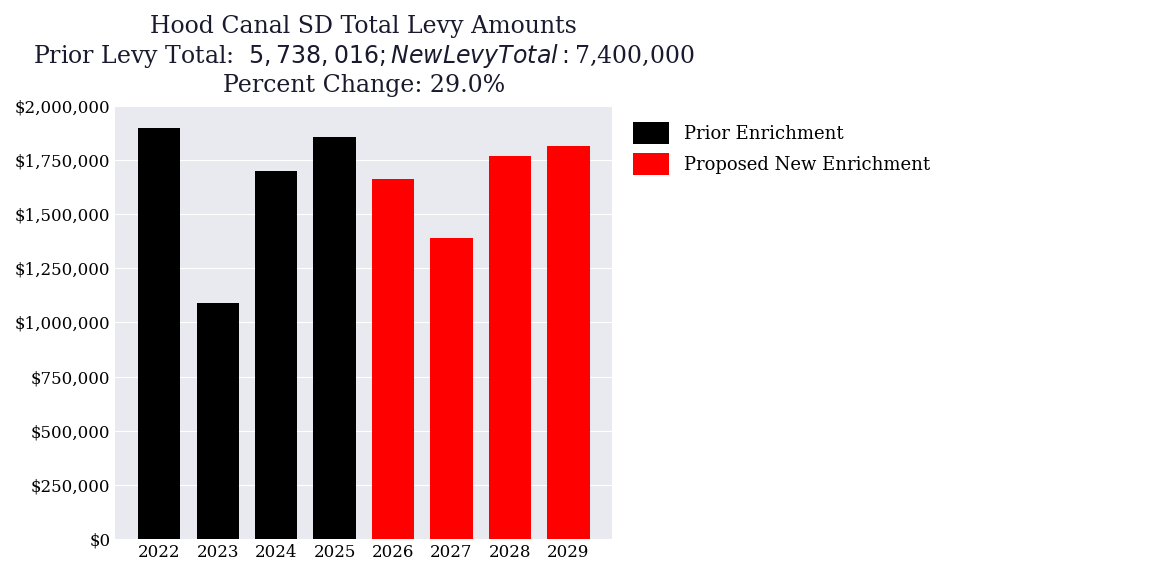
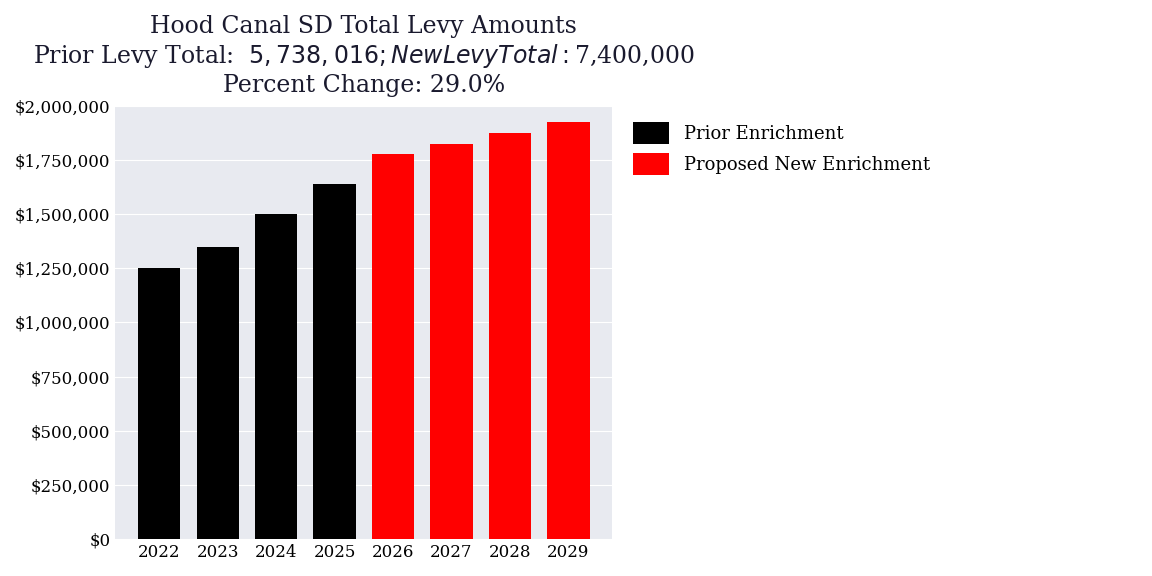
2022: $1,895,000 -> $1,250,000
2023: $1,090,000 -> $1,350,000
2024: $1,700,000 -> $1,500,000
2025: $1,855,000 -> $1,638,000
2026: $1,660,000 -> $1,775,000
2027: $1,390,000 -> $1,825,000
2028: $1,770,000 -> $1,875,000
2029: $1,815,000 -> $1,925,000
